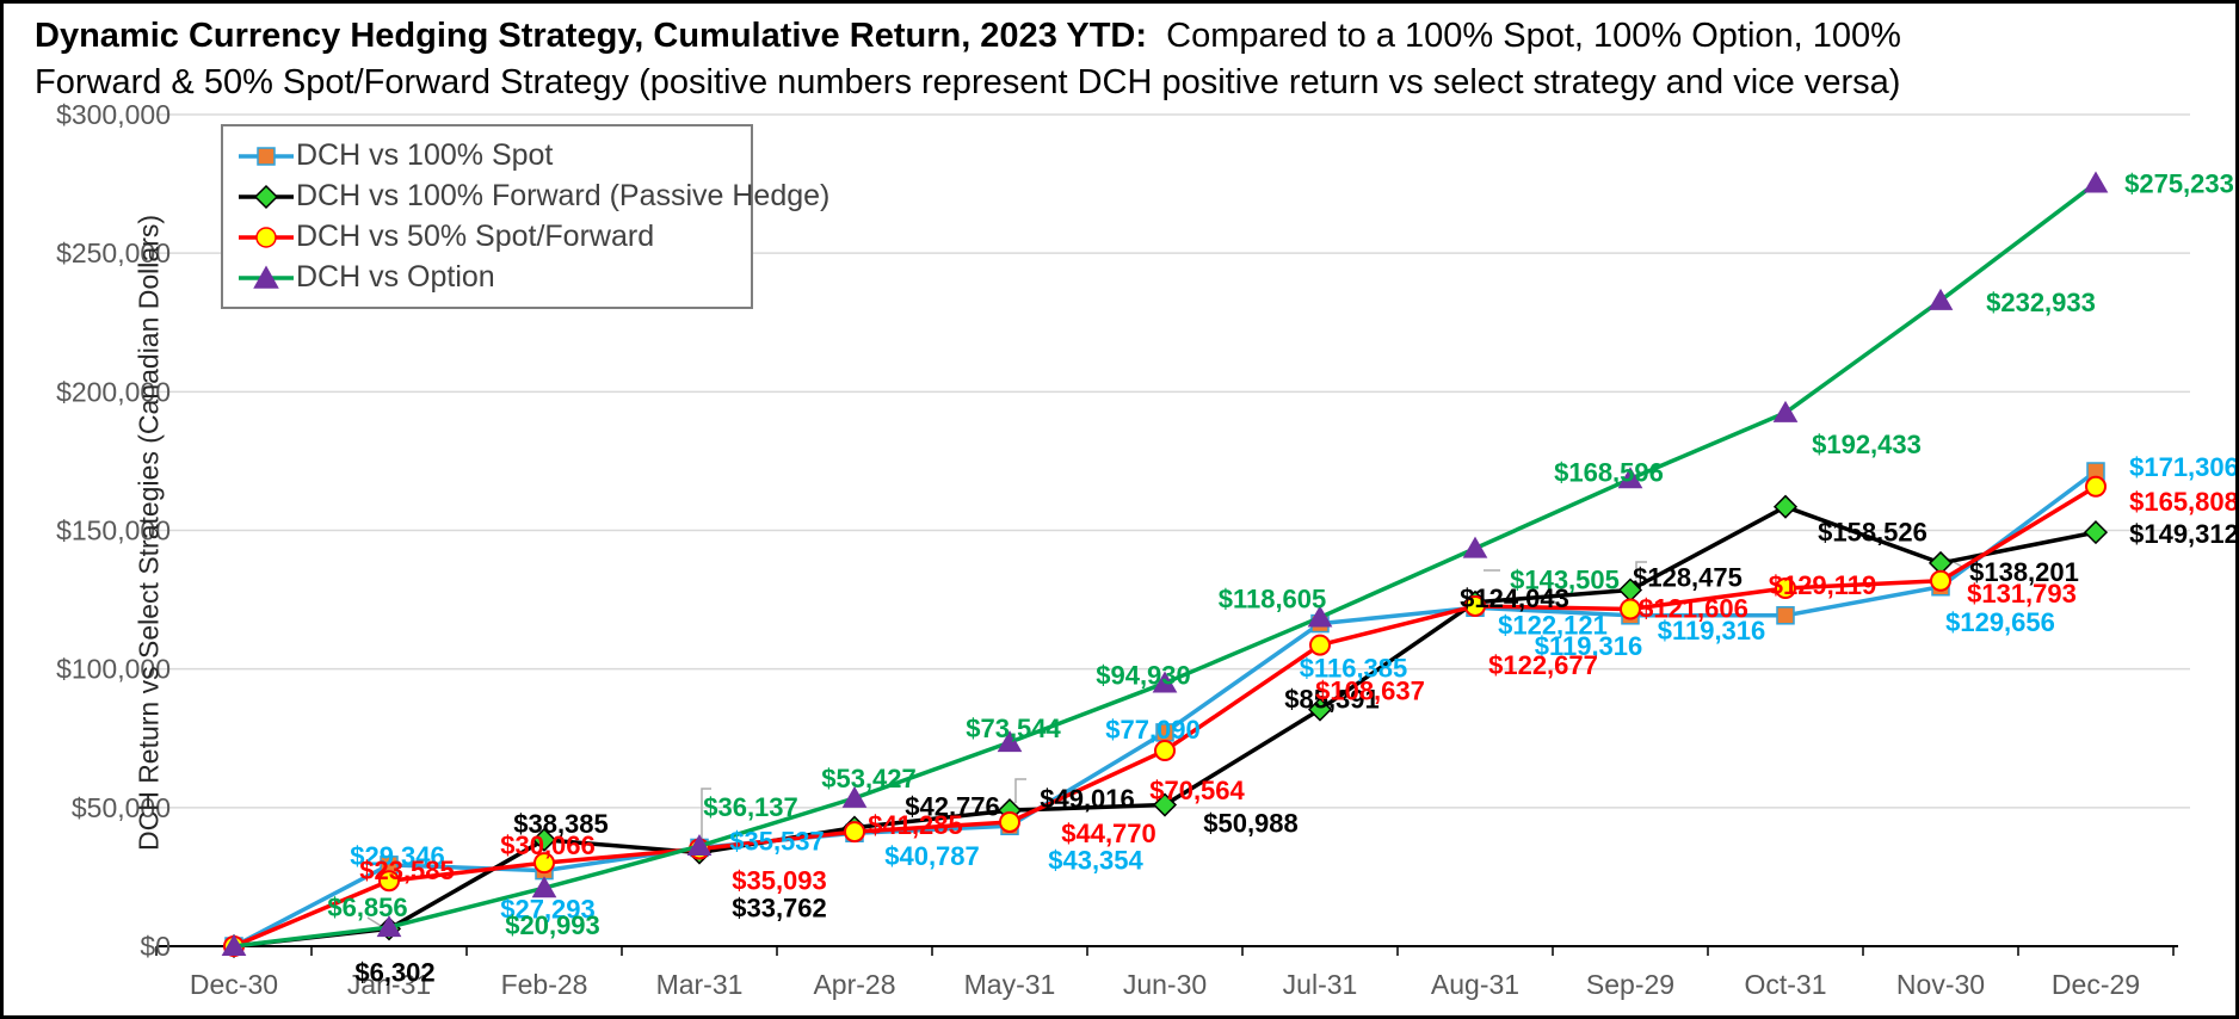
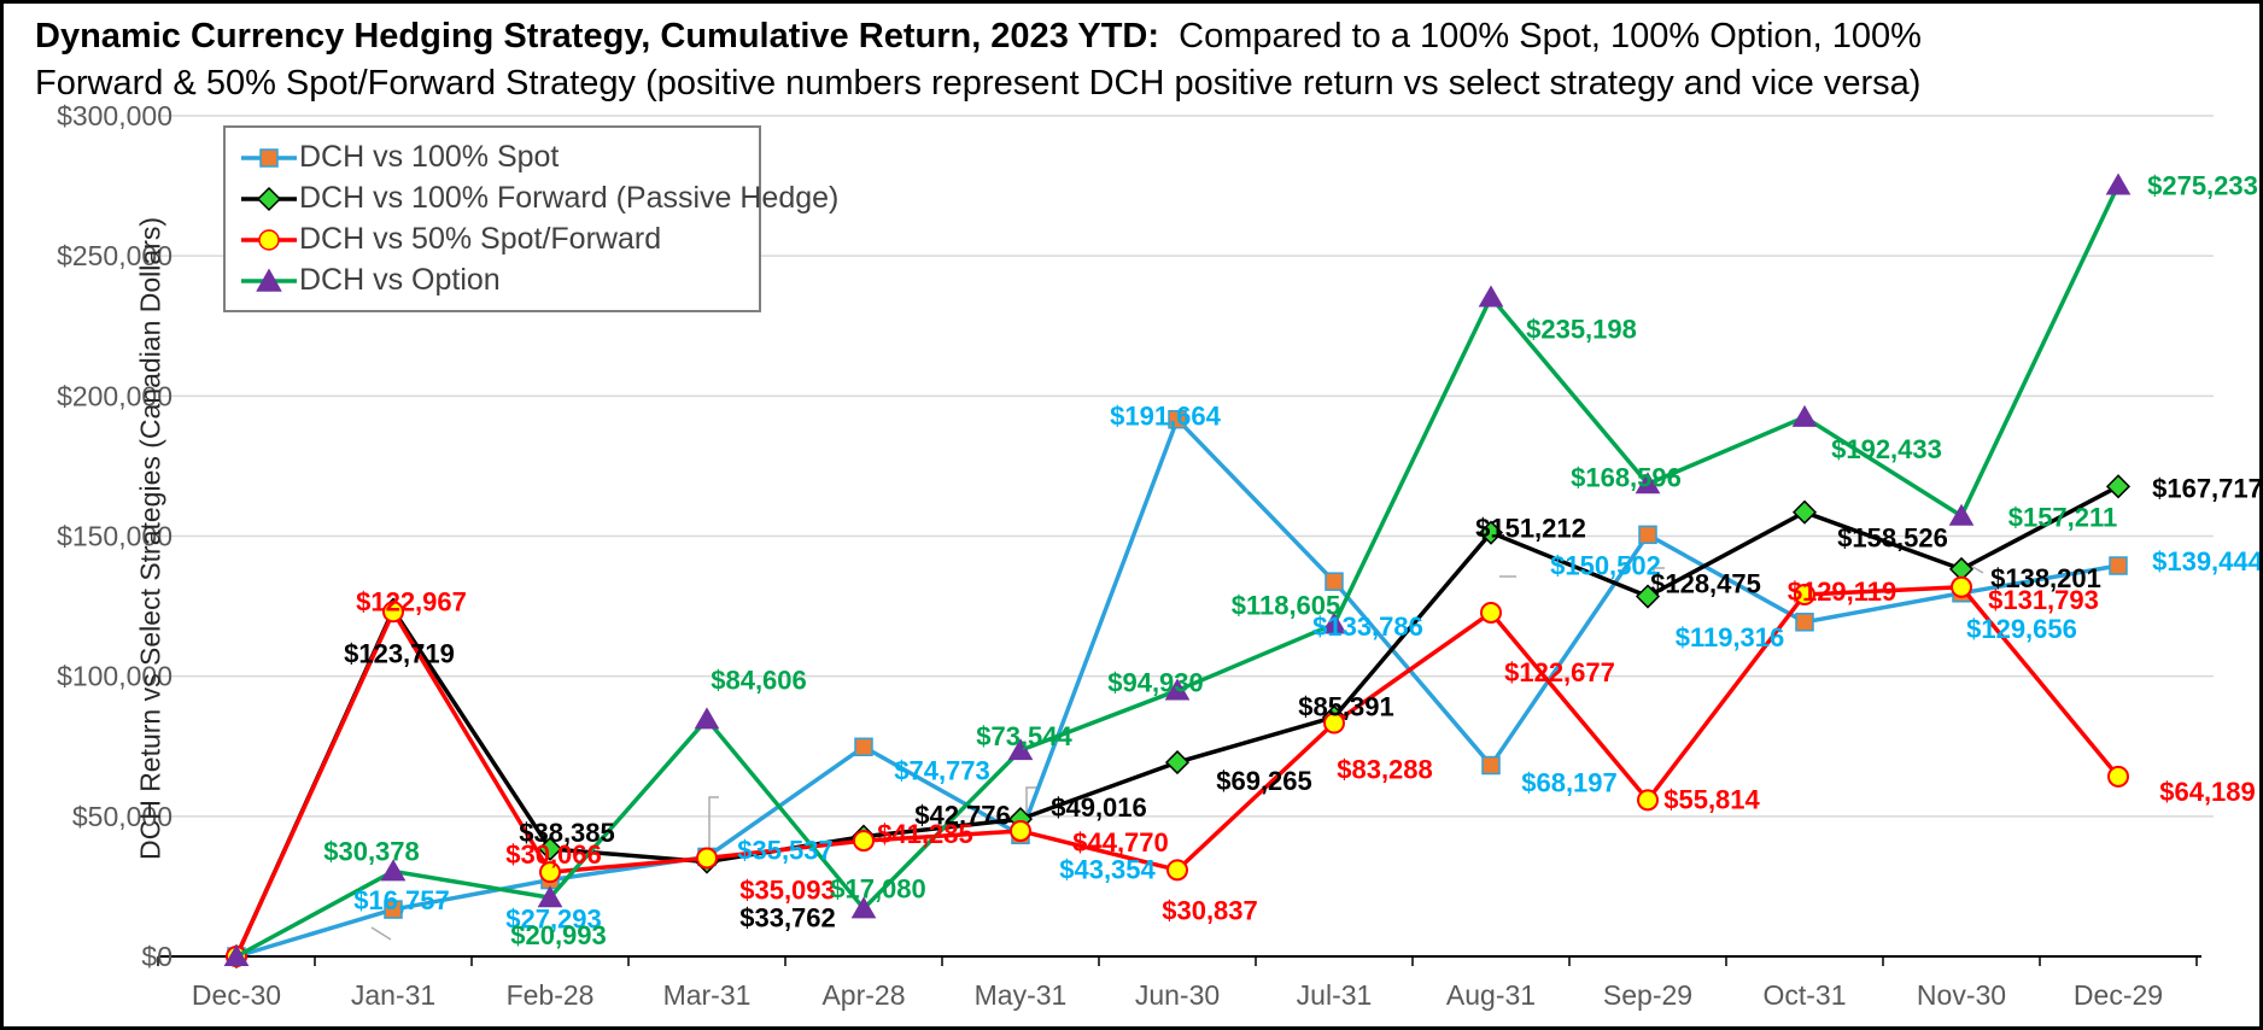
DCH vs 100% Spot/Jan-31: $29,346 -> $16,757
DCH vs 100% Forward (Passive Hedge)/Jan-31: $6,302 -> $123,719
DCH vs 50% Spot/Forward/Jan-31: $23,585 -> $122,967
DCH vs Option/Jan-31: $6,856 -> $30,378
DCH vs Option/Mar-31: $36,137 -> $84,606
DCH vs 100% Spot/Apr-28: $40,787 -> $74,773
DCH vs Option/Apr-28: $53,427 -> $17,080
DCH vs 100% Spot/Jun-30: $77,090 -> $191,664
DCH vs 100% Forward (Passive Hedge)/Jun-30: $50,988 -> $69,265
DCH vs 50% Spot/Forward/Jun-30: $70,564 -> $30,837
DCH vs 100% Spot/Jul-31: $116,385 -> $133,786
DCH vs 50% Spot/Forward/Jul-31: $108,637 -> $83,288
DCH vs 100% Spot/Aug-31: $122,121 -> $68,197
DCH vs 100% Forward (Passive Hedge)/Aug-31: $124,043 -> $151,212
DCH vs Option/Aug-31: $143,505 -> $235,198
DCH vs 100% Spot/Sep-29: $119,316 -> $150,502
DCH vs 50% Spot/Forward/Sep-29: $121,606 -> $55,814
DCH vs Option/Nov-30: $232,933 -> $157,211
DCH vs 100% Spot/Dec-29: $171,306 -> $139,444
DCH vs 100% Forward (Passive Hedge)/Dec-29: $149,312 -> $167,717
DCH vs 50% Spot/Forward/Dec-29: $165,808 -> $64,189
